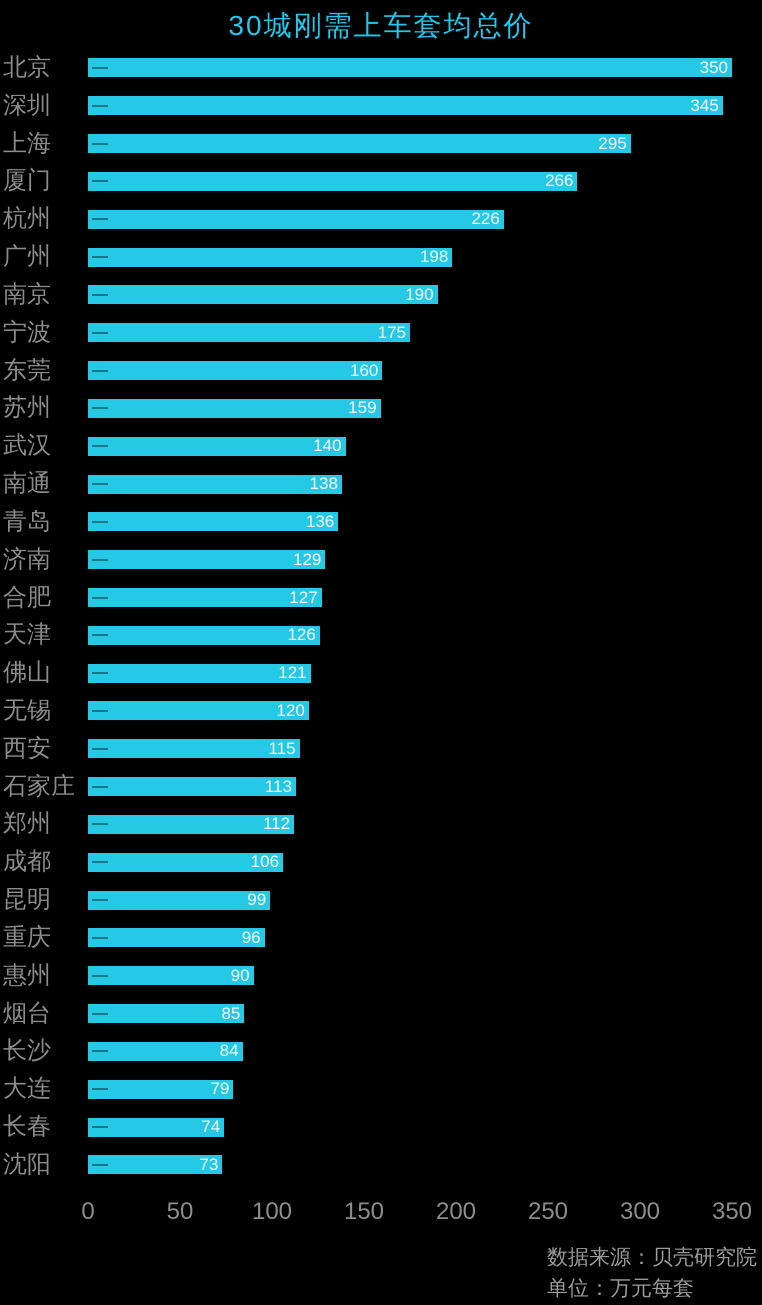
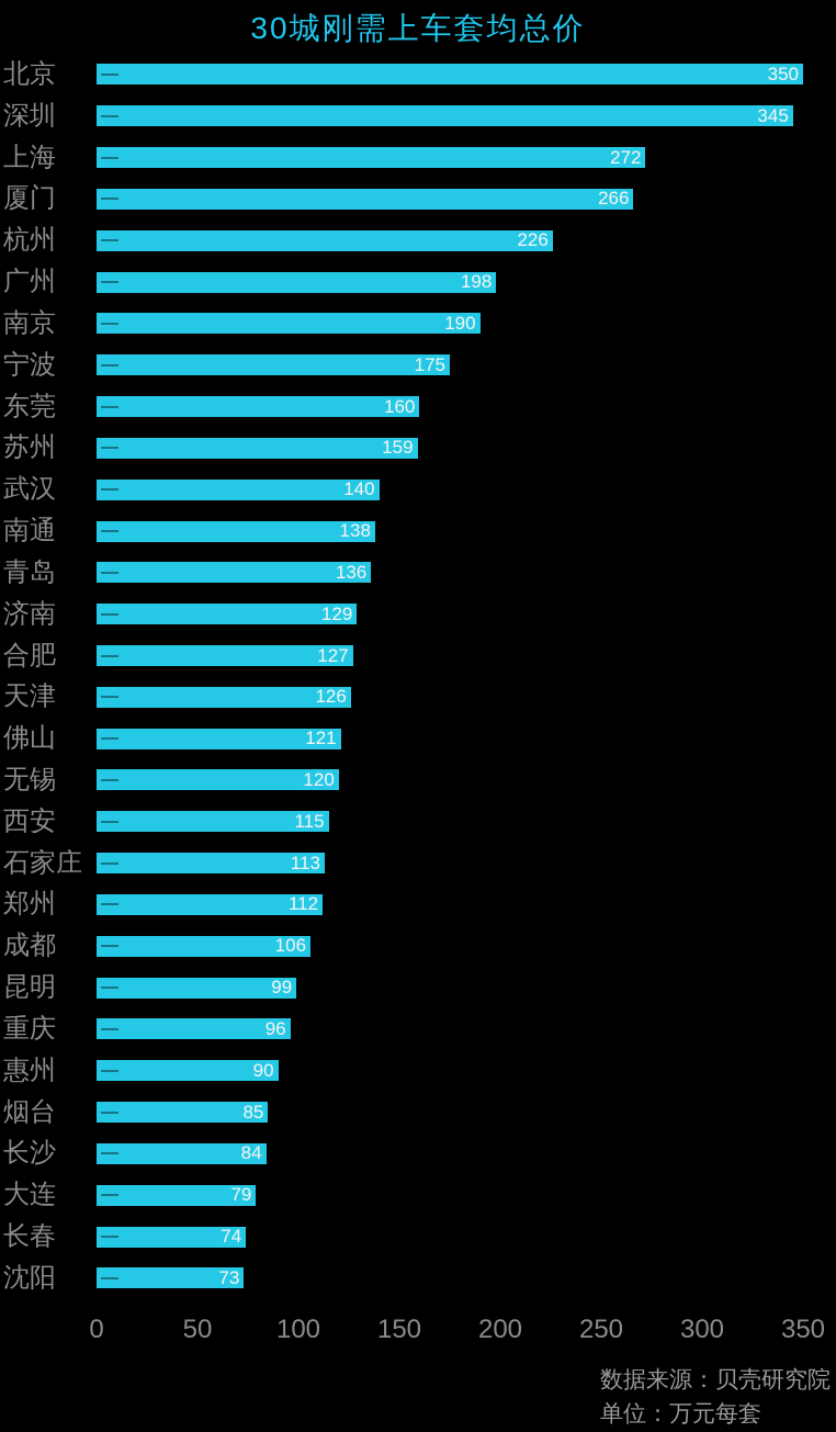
上海: 295 -> 272
